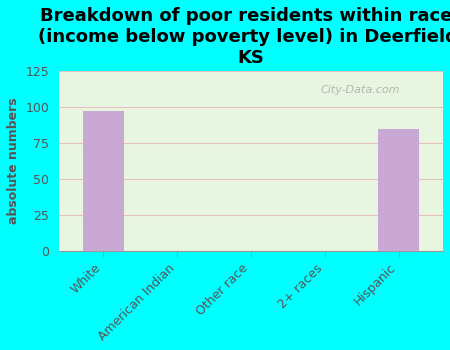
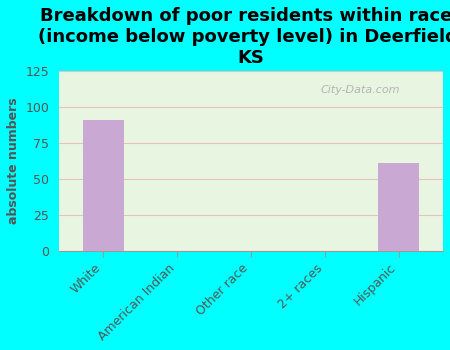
White: 97 -> 91
Hispanic: 85 -> 61
